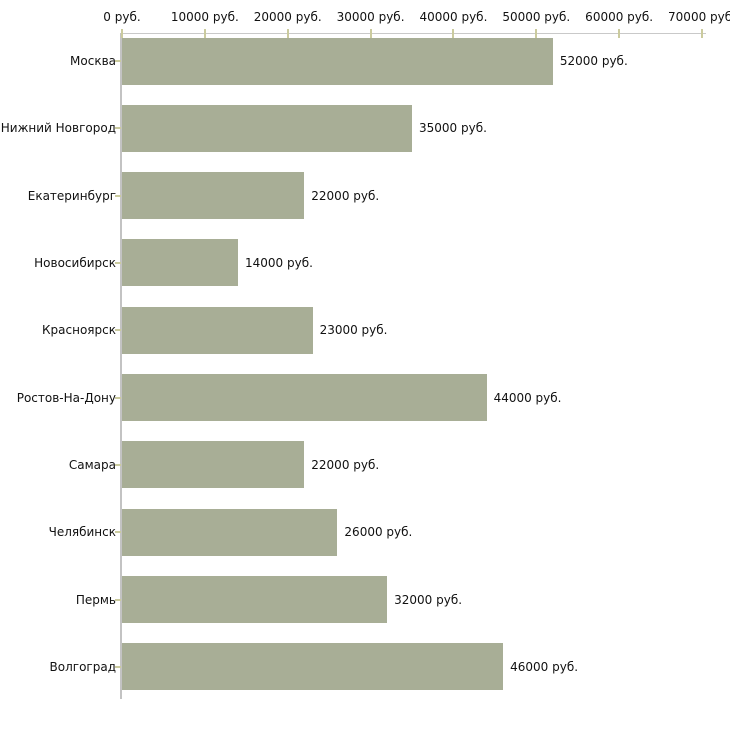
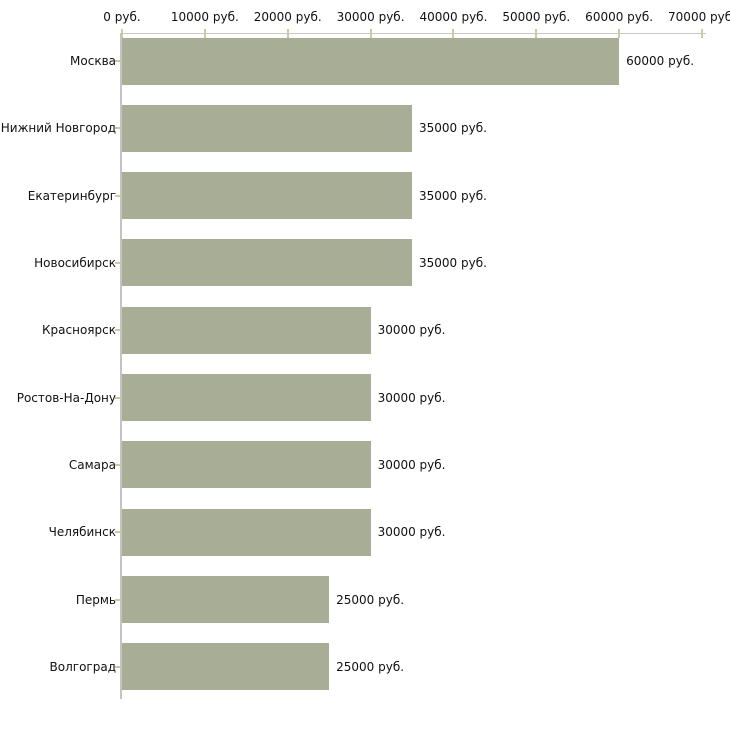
Москва: 52000 -> 60000
Екатеринбург: 22000 -> 35000
Новосибирск: 14000 -> 35000
Красноярск: 23000 -> 30000
Ростов-На-Дону: 44000 -> 30000
Самара: 22000 -> 30000
Челябинск: 26000 -> 30000
Пермь: 32000 -> 25000
Волгоград: 46000 -> 25000
